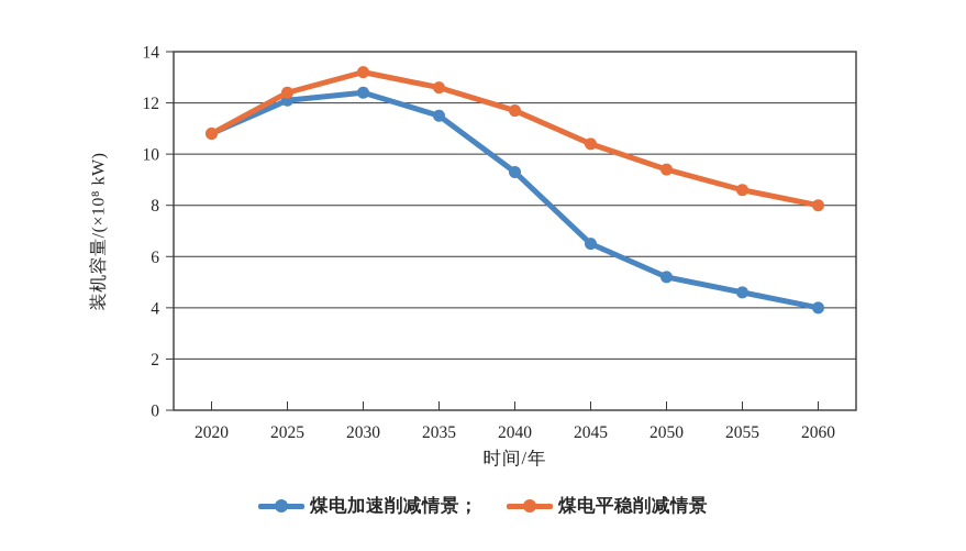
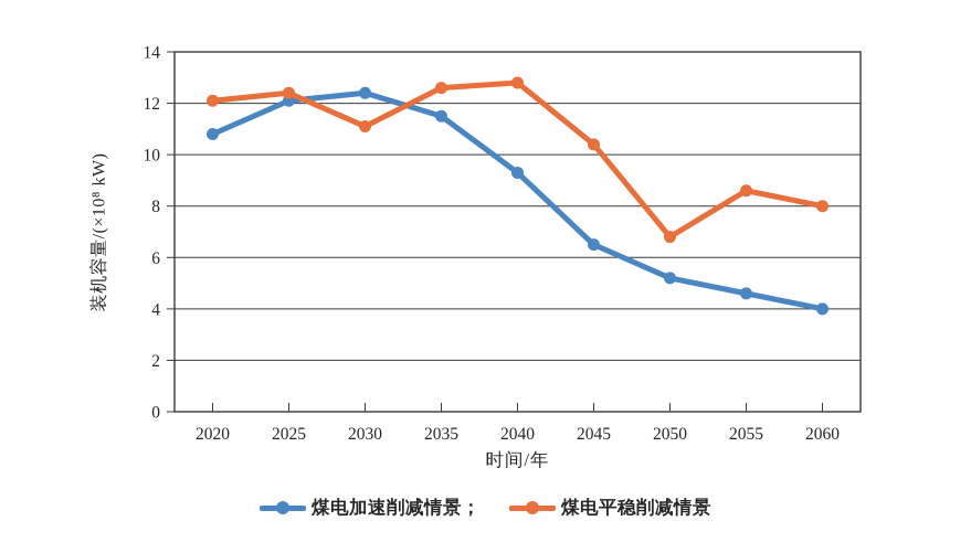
煤电平稳削减情景/2020: 10.8 -> 12.1
煤电平稳削减情景/2030: 13.2 -> 11.1
煤电平稳削减情景/2040: 11.7 -> 12.8
煤电平稳削减情景/2050: 9.4 -> 6.8
